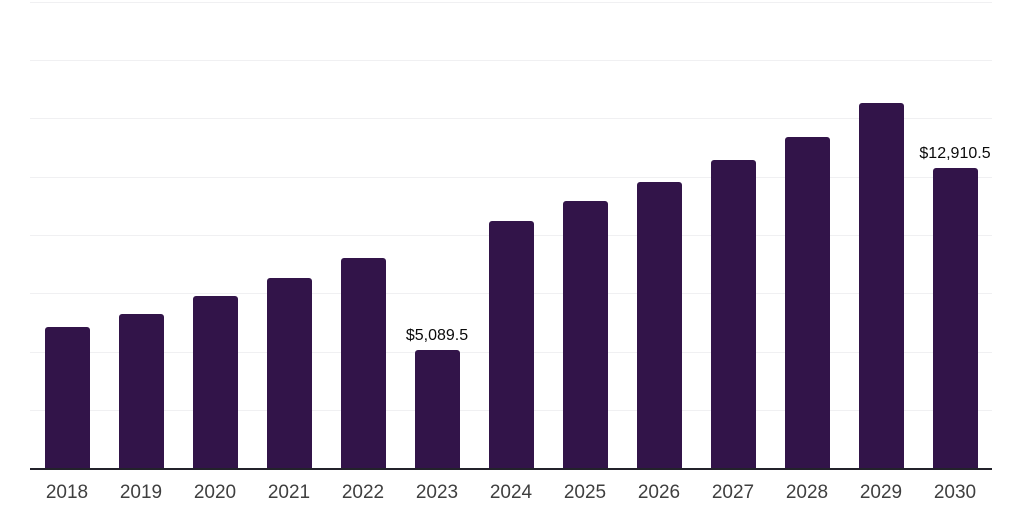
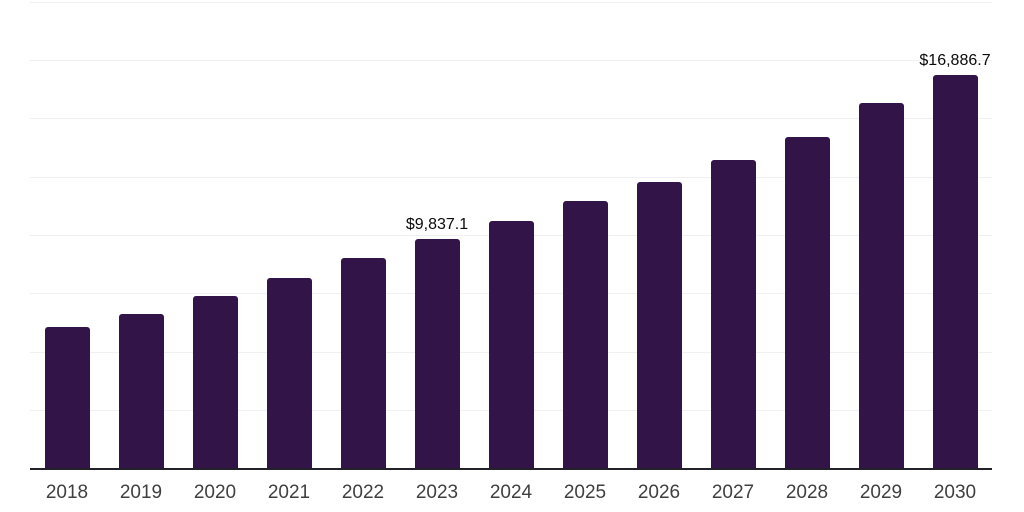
2023: $5,089.5 -> $9,837.1
2030: $12,910.5 -> $16,886.7
